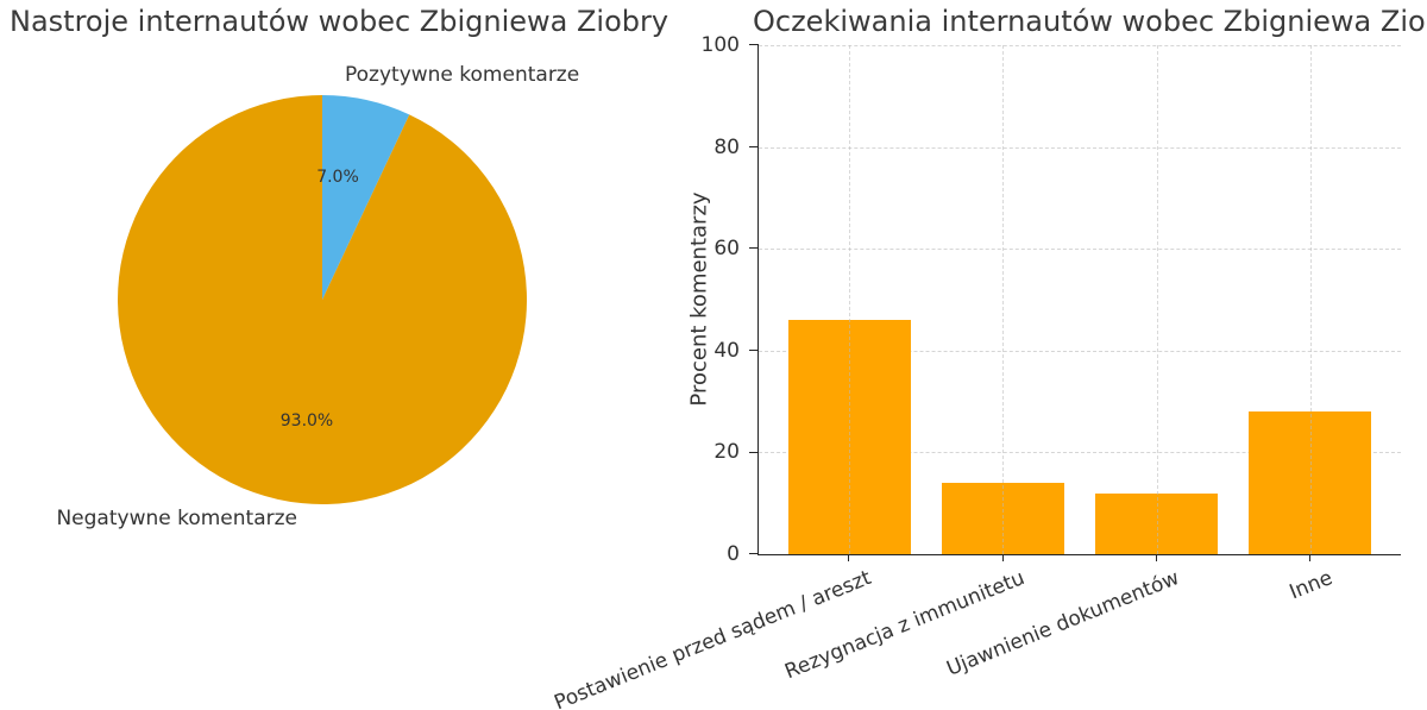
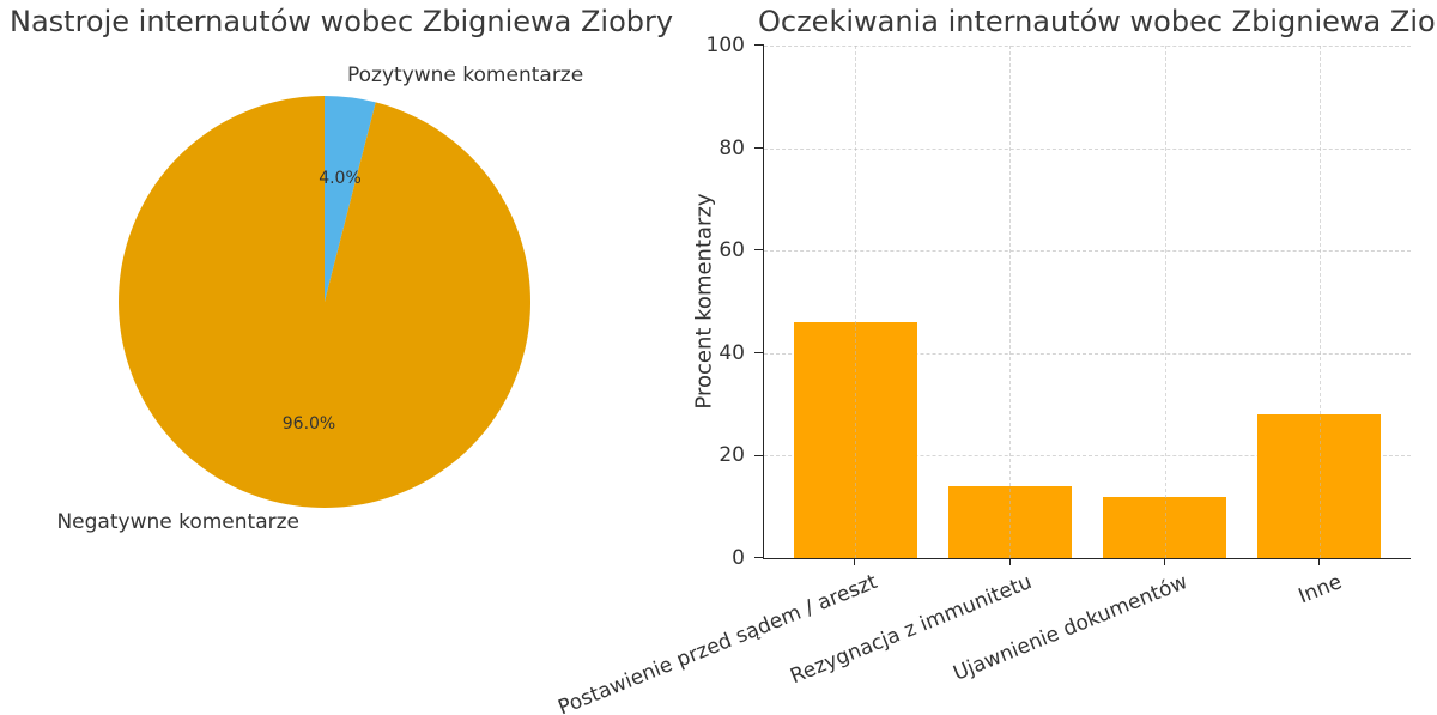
Nastroje internautów wobec Zbigniewa Ziobry/Pozytywne komentarze: 7.0% -> 4.0%
Nastroje internautów wobec Zbigniewa Ziobry/Negatywne komentarze: 93.0% -> 96.0%
